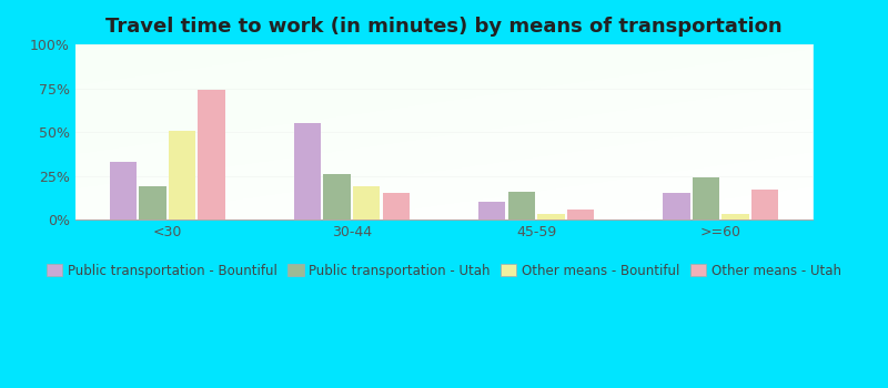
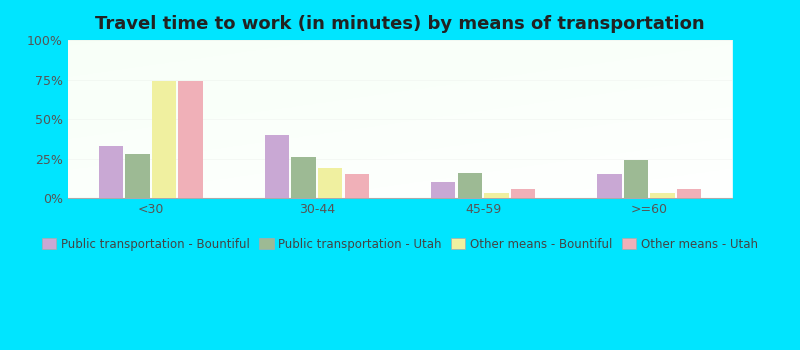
Public transportation - Utah/<30: 19% -> 28%
Other means - Bountiful/<30: 51% -> 74%
Public transportation - Bountiful/30-44: 55% -> 40%
Other means - Utah/>=60: 17% -> 6%
